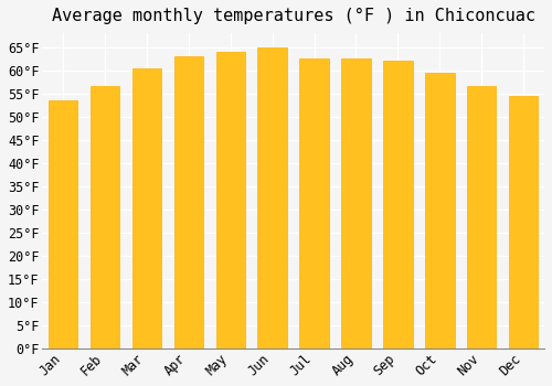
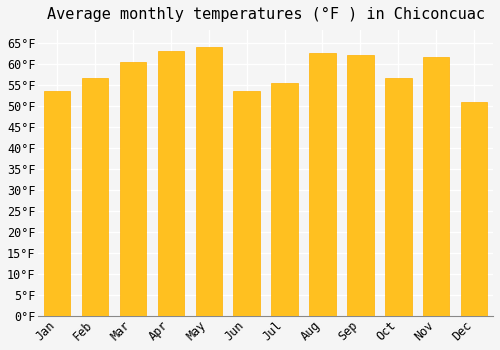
Jun: 65.0°F -> 53.5°F
Jul: 62.5°F -> 55.5°F
Oct: 59.5°F -> 56.5°F
Nov: 56.5°F -> 61.5°F
Dec: 54.5°F -> 51.0°F
